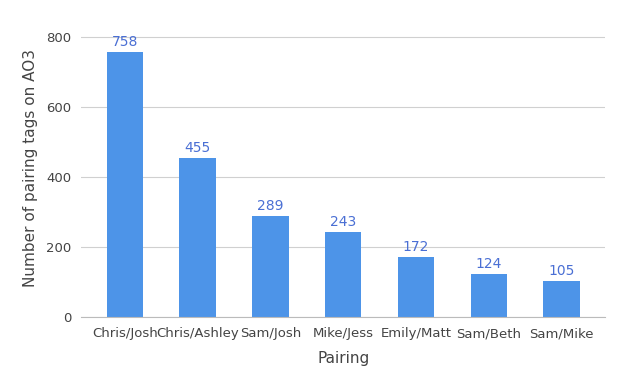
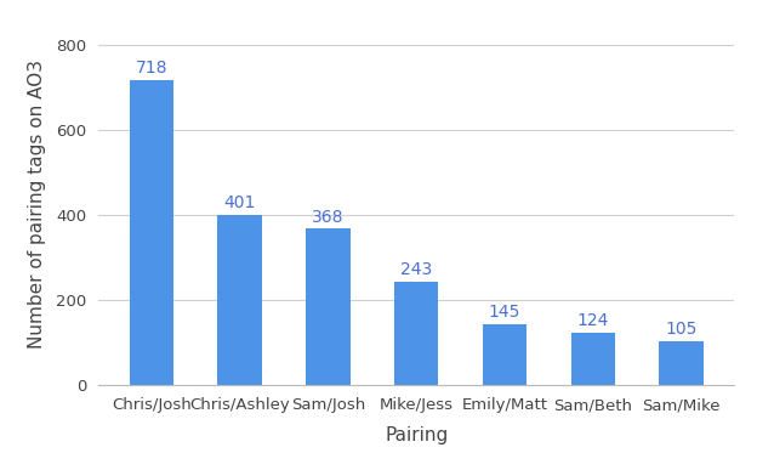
Chris/Josh: 758 -> 718
Chris/Ashley: 455 -> 401
Sam/Josh: 289 -> 368
Emily/Matt: 172 -> 145
